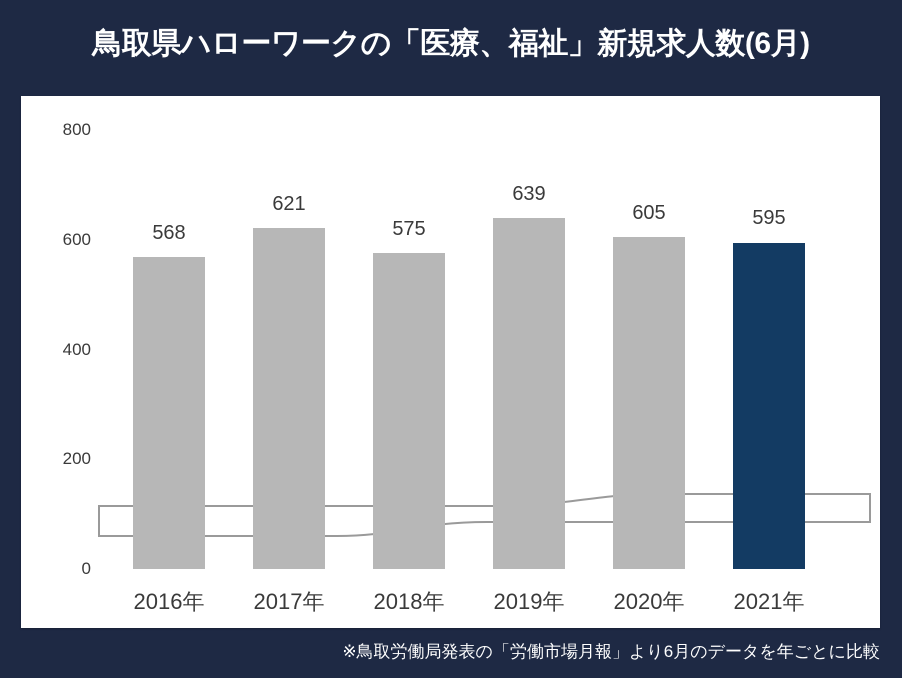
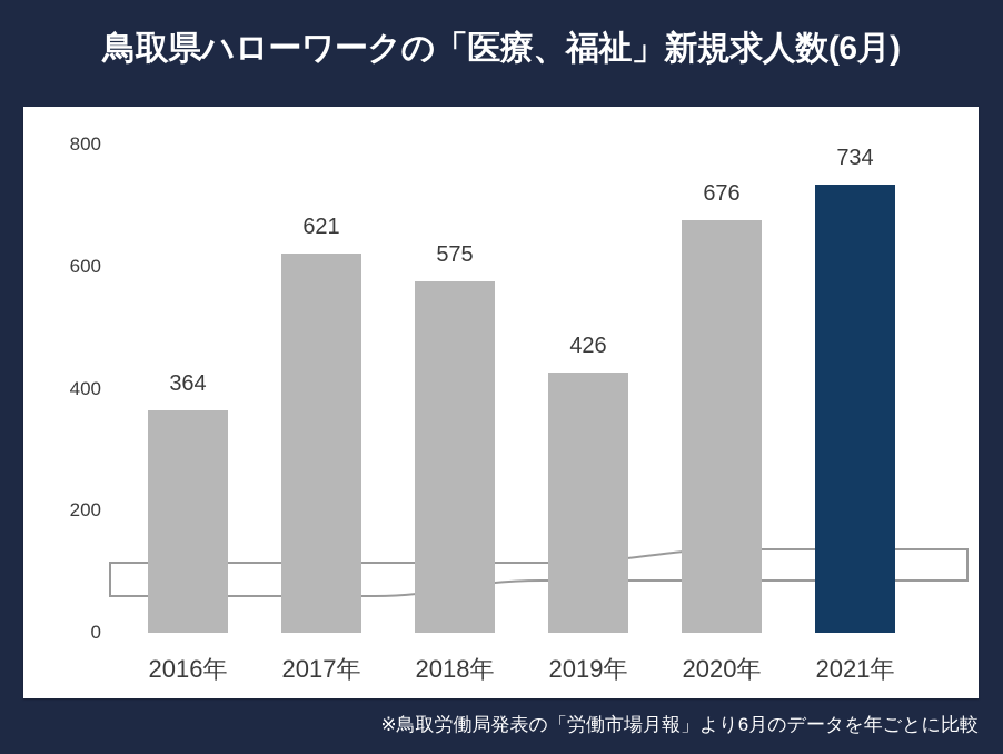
2016年: 568 -> 364
2019年: 639 -> 426
2020年: 605 -> 676
2021年: 595 -> 734
